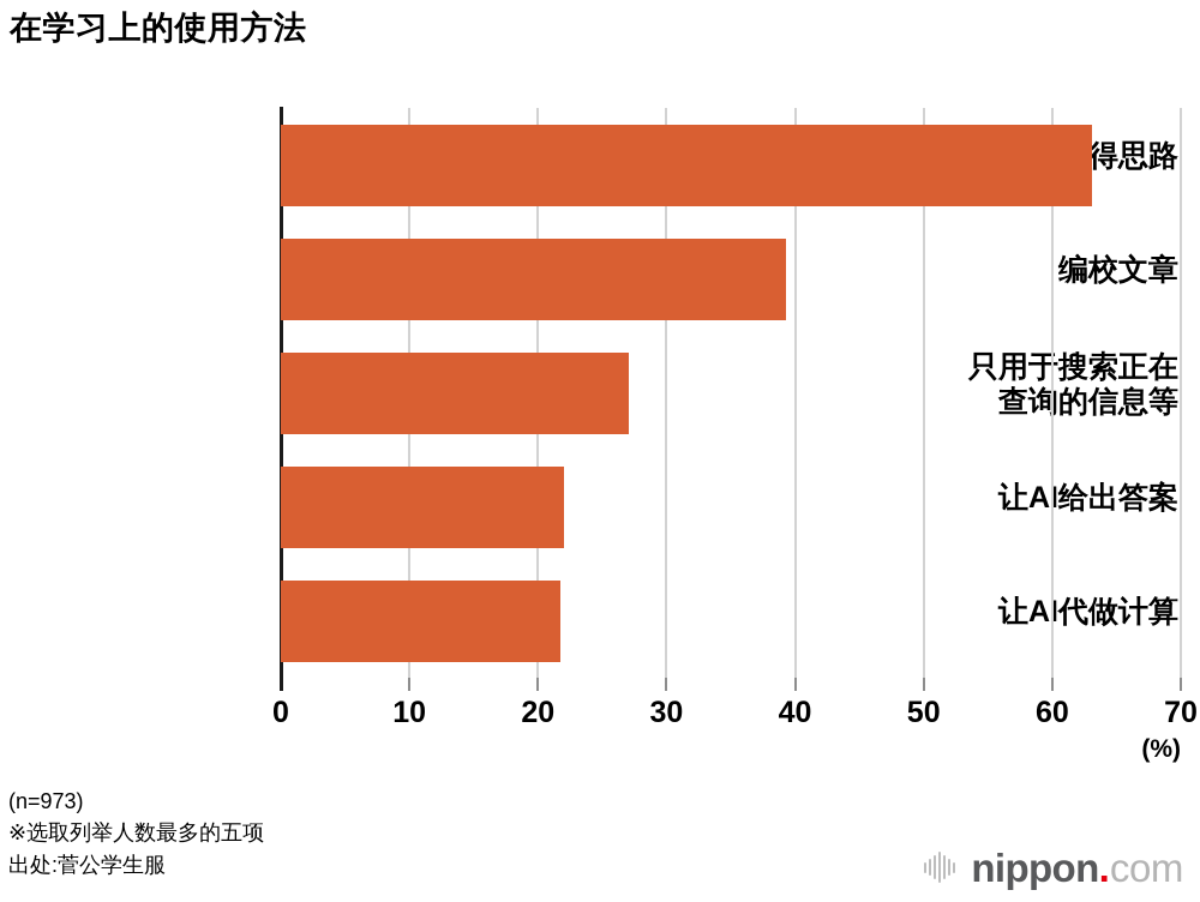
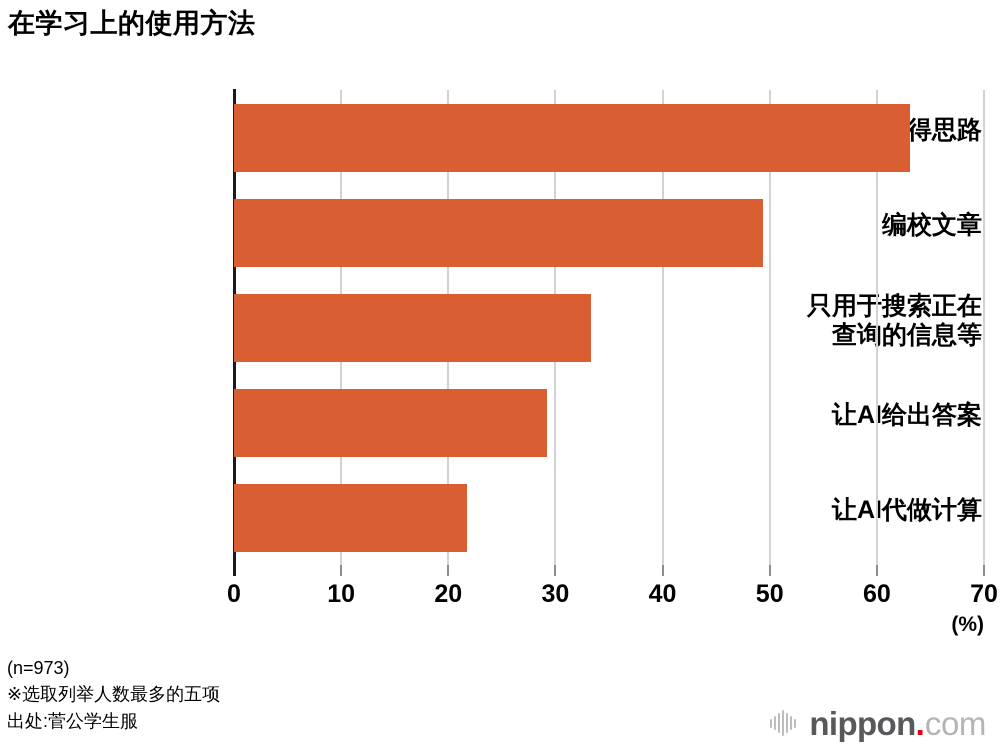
编校文章: 39.3 -> 49.4
只用于搜索正在 查询的信息等: 27.1 -> 33.3
让AI给出答案: 22.0 -> 29.2
